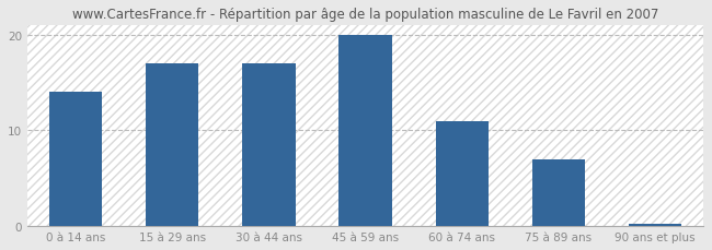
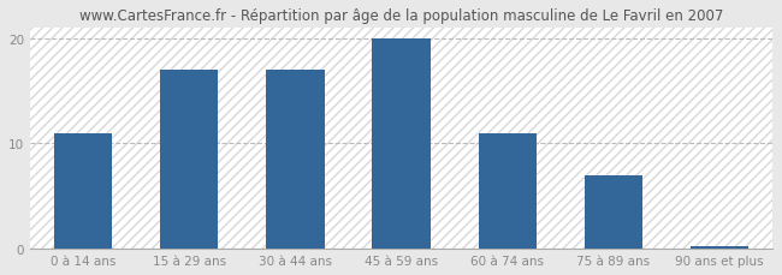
0 à 14 ans: 14.0 -> 11.0
